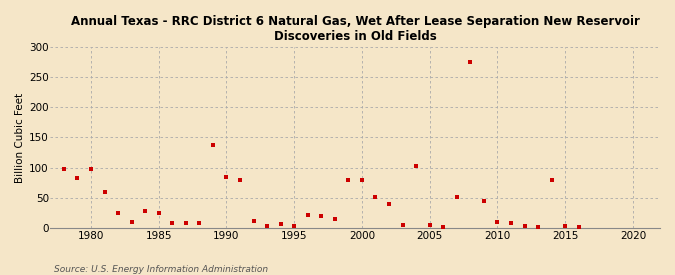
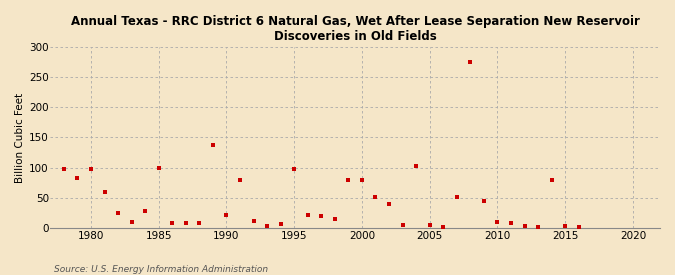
1985: 25 -> 100
1990: 85 -> 22
1995: 3 -> 98
